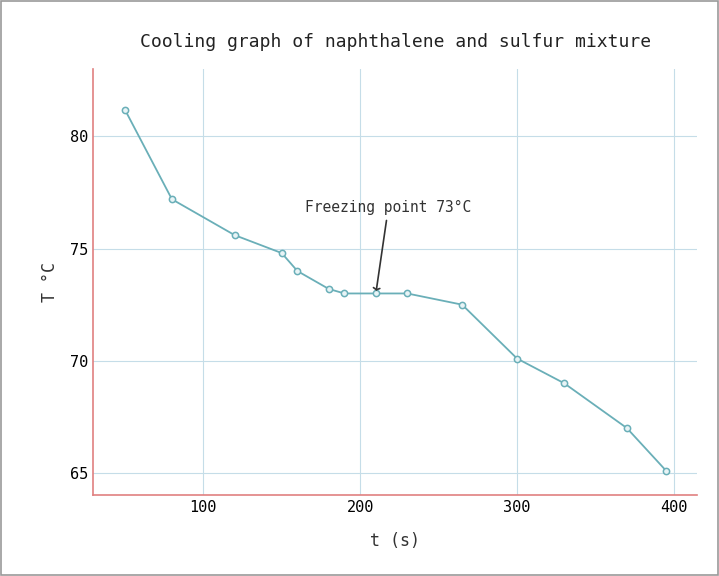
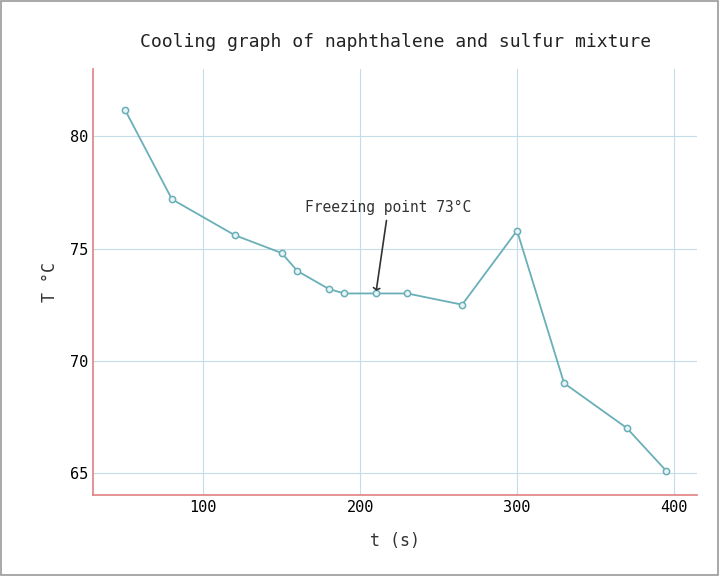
300: 70.1 -> 75.8
